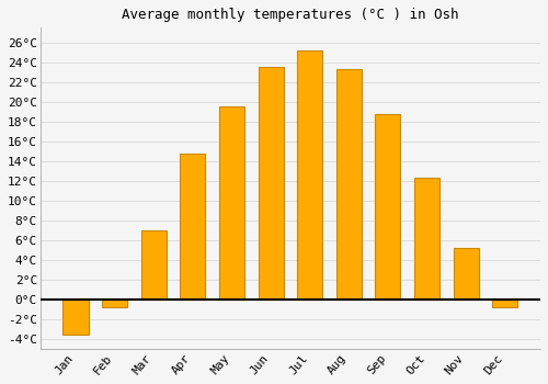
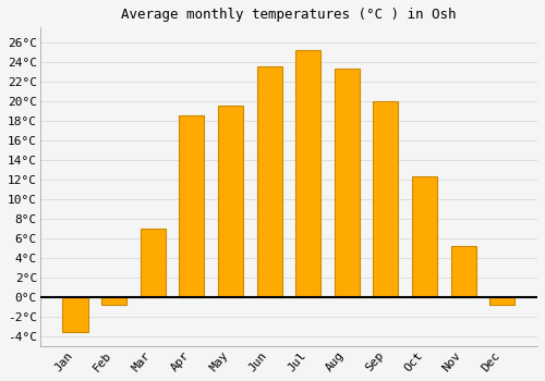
Apr: 14.8°C -> 18.6°C
Sep: 18.8°C -> 20.0°C
